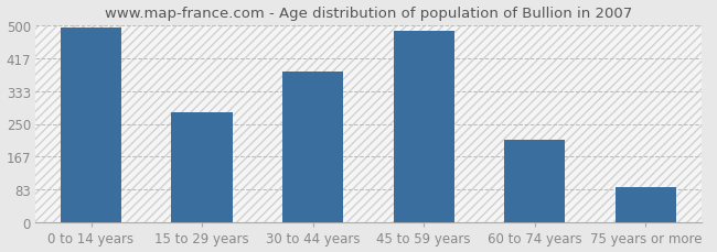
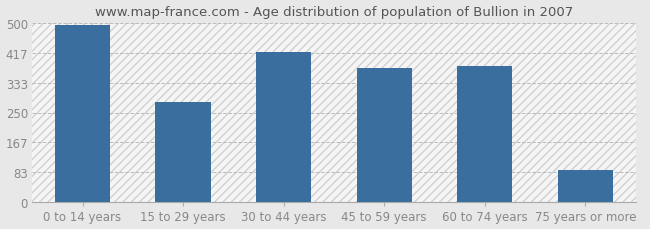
30 to 44 years: 383 -> 420
45 to 59 years: 487 -> 375
60 to 74 years: 210 -> 380
